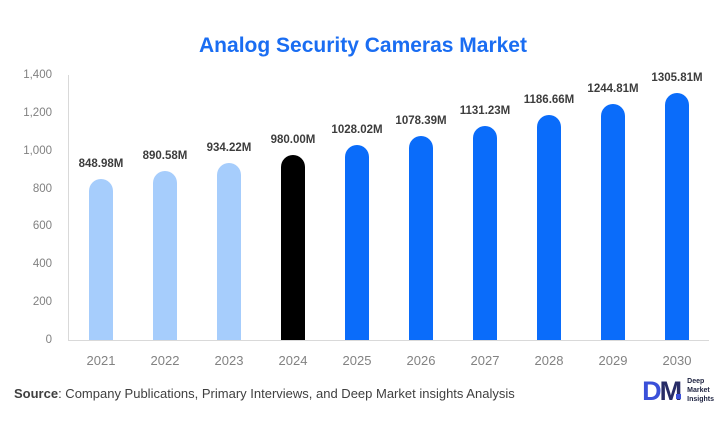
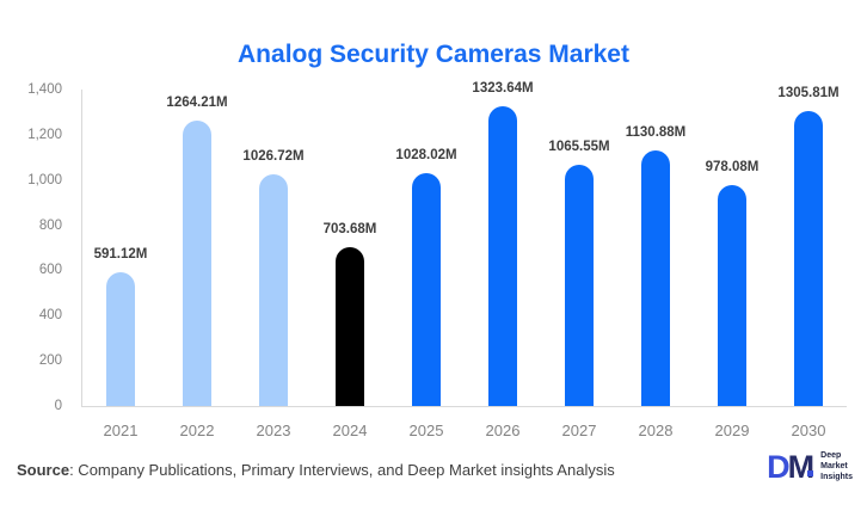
2021: 848.98M -> 591.12M
2022: 890.58M -> 1264.21M
2023: 934.22M -> 1026.72M
2024: 980.00M -> 703.68M
2026: 1078.39M -> 1323.64M
2027: 1131.23M -> 1065.55M
2028: 1186.66M -> 1130.88M
2029: 1244.81M -> 978.08M
